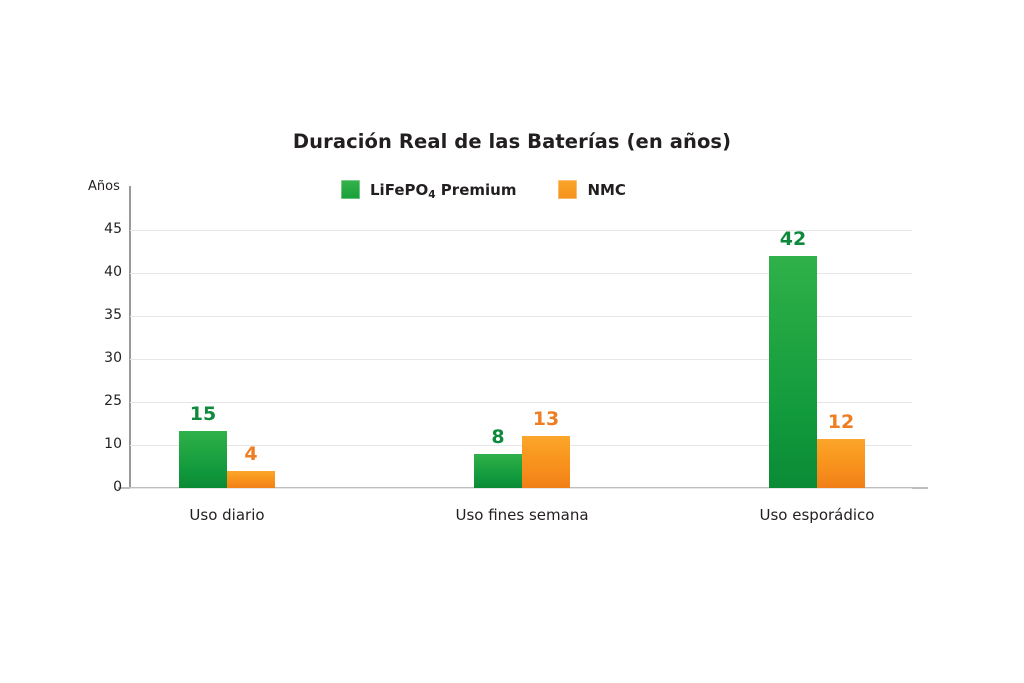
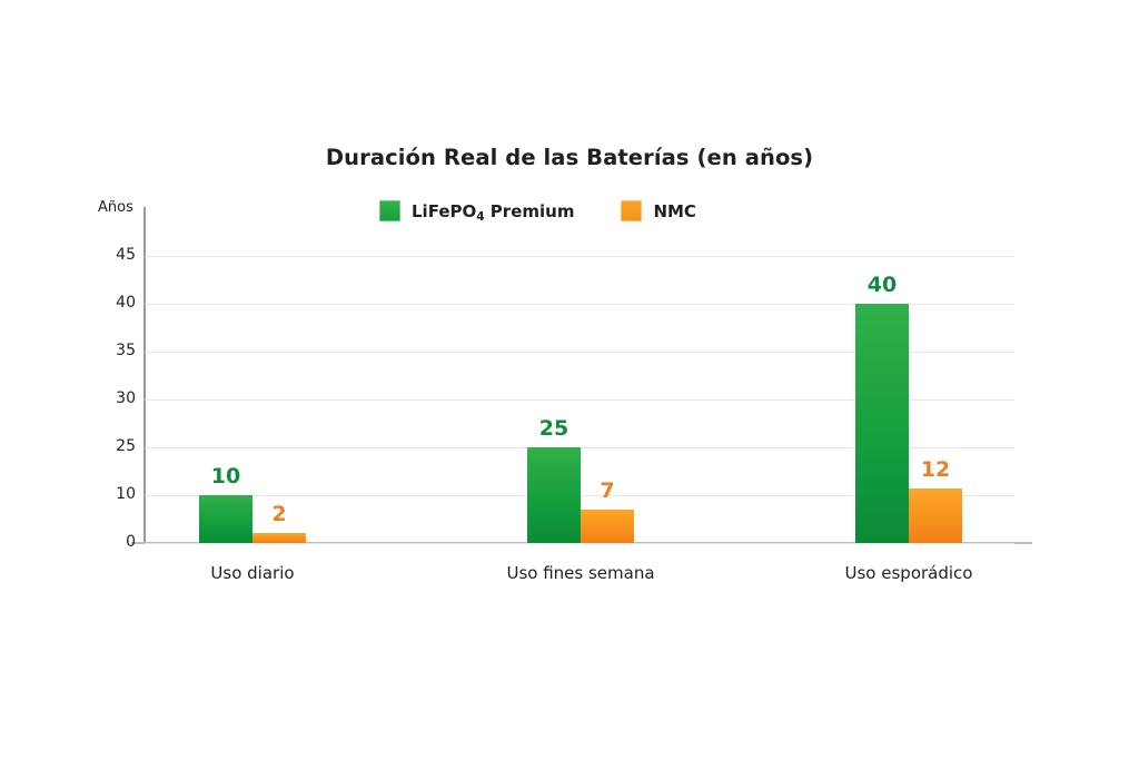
LiFePO4 Premium/Uso diario: 15 -> 10
NMC/Uso diario: 4 -> 2
LiFePO4 Premium/Uso fines semana: 8 -> 25
NMC/Uso fines semana: 13 -> 7
LiFePO4 Premium/Uso esporádico: 42 -> 40
